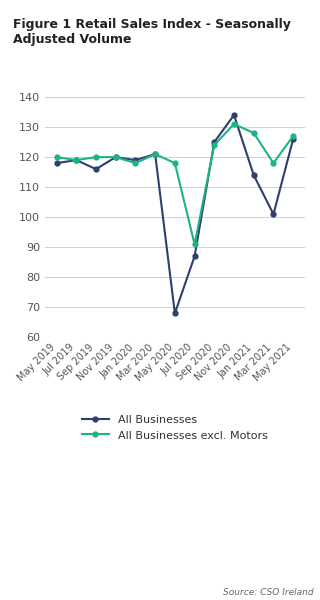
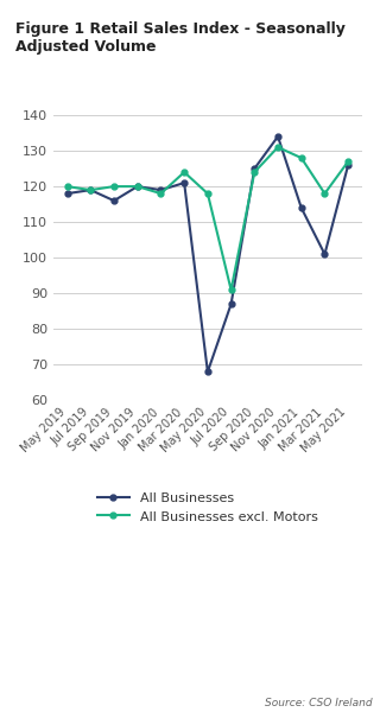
All Businesses excl. Motors/Mar 2020: 121 -> 124
